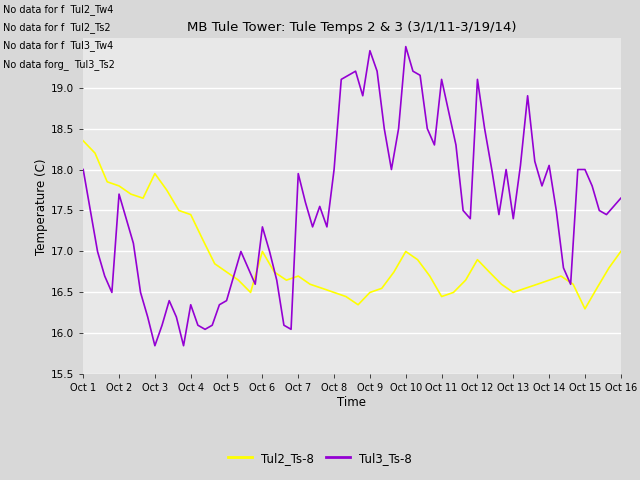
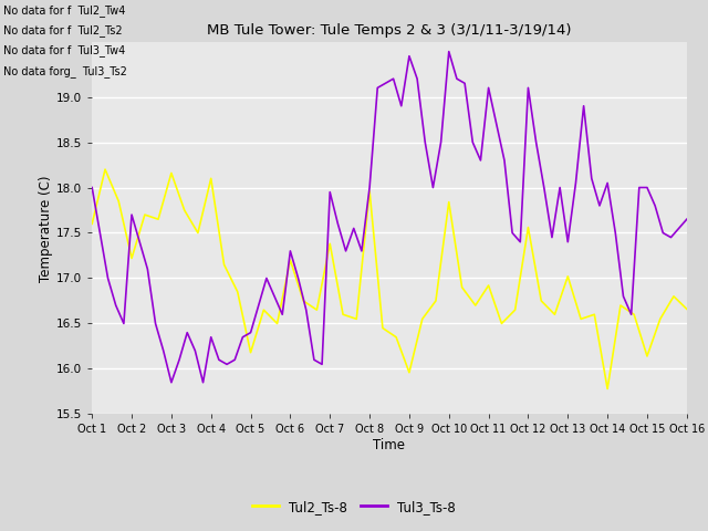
Tul2_Ts-8/Oct 1: 18.35 -> 17.60
Tul2_Ts-8/Oct 2: 17.80 -> 17.22
Tul2_Ts-8/Oct 3: 17.95 -> 18.16
Tul2_Ts-8/Oct 4: 17.45 -> 18.10
Tul2_Ts-8/Oct 5: 16.75 -> 16.18
Tul2_Ts-8/Oct 6: 17.00 -> 17.20
Tul2_Ts-8/Oct 7: 16.70 -> 17.38
Tul2_Ts-8/Oct 8: 16.50 -> 17.96
Tul2_Ts-8/Oct 9: 16.50 -> 15.96
Tul2_Ts-8/Oct 10: 17.00 -> 17.84
Tul2_Ts-8/Oct 11: 16.45 -> 16.92
Tul2_Ts-8/Oct 12: 16.90 -> 17.56
Tul2_Ts-8/Oct 13: 16.50 -> 17.02
Tul2_Ts-8/Oct 14: 16.65 -> 15.78
Tul2_Ts-8/Oct 15: 16.30 -> 16.14
Tul2_Ts-8/Oct 16: 17.00 -> 16.66
